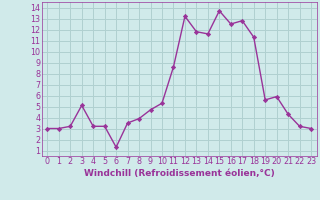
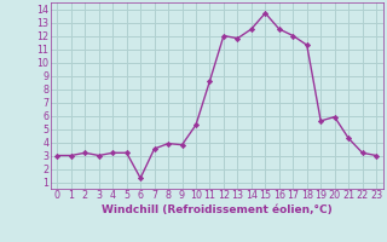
3: 5.1 -> 3.0
9: 4.7 -> 3.8
12: 13.2 -> 12.0
14: 11.6 -> 12.5
17: 12.8 -> 12.0
